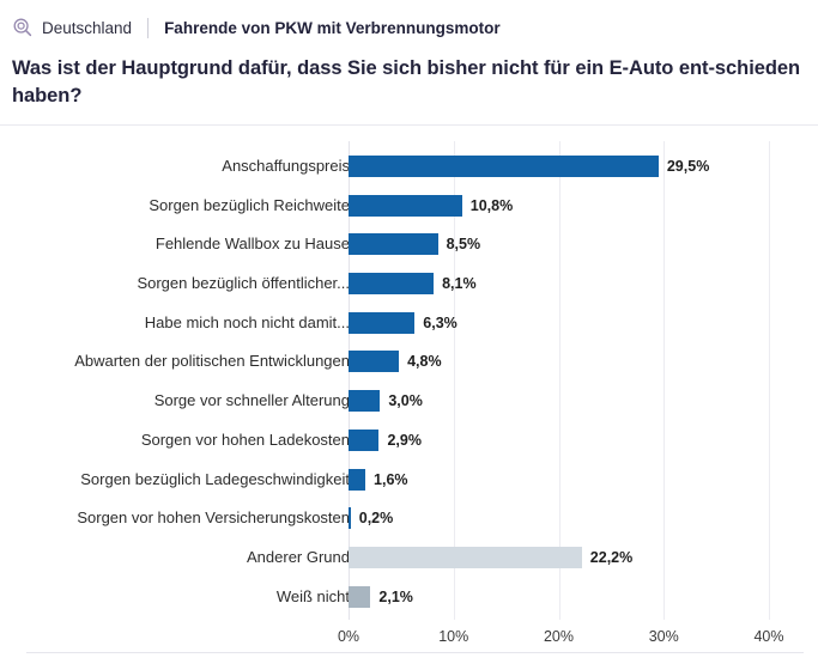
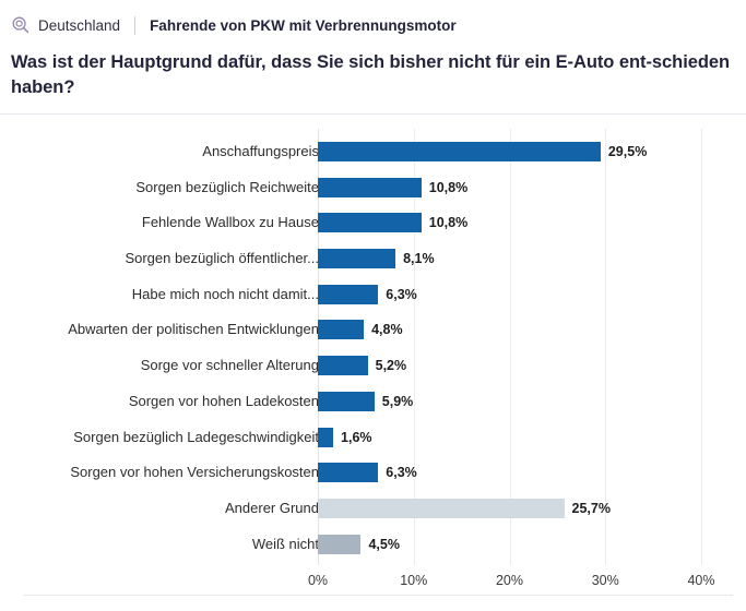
Fehlende Wallbox zu Hause: 8,5% -> 10,8%
Sorge vor schneller Alterung: 3,0% -> 5,2%
Sorgen vor hohen Ladekosten: 2,9% -> 5,9%
Sorgen vor hohen Versicherungskosten: 0,2% -> 6,3%
Anderer Grund: 22,2% -> 25,7%
Weiß nicht: 2,1% -> 4,5%
